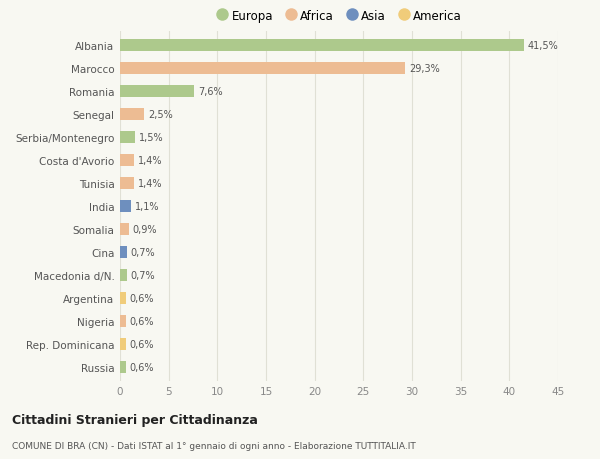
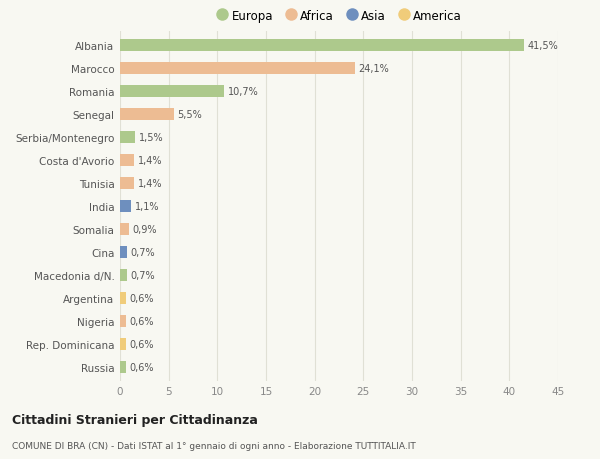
Marocco: 29,3% -> 24,1%
Romania: 7,6% -> 10,7%
Senegal: 2,5% -> 5,5%
